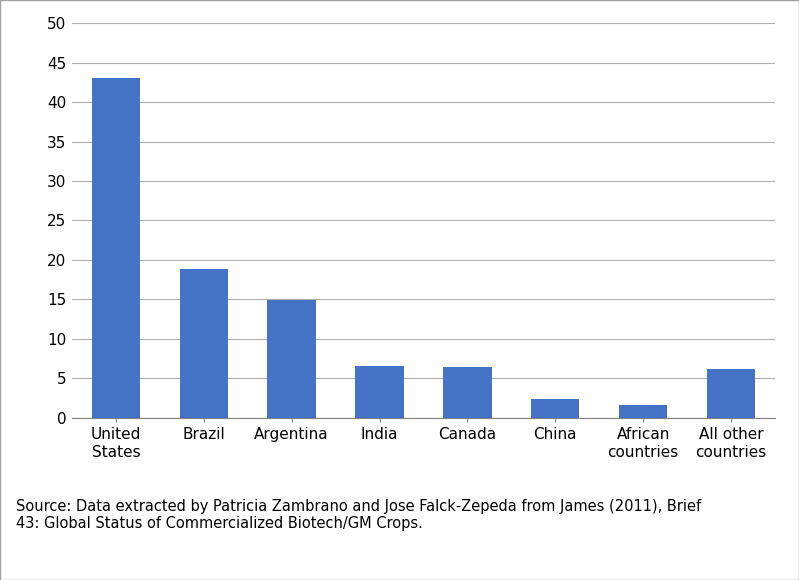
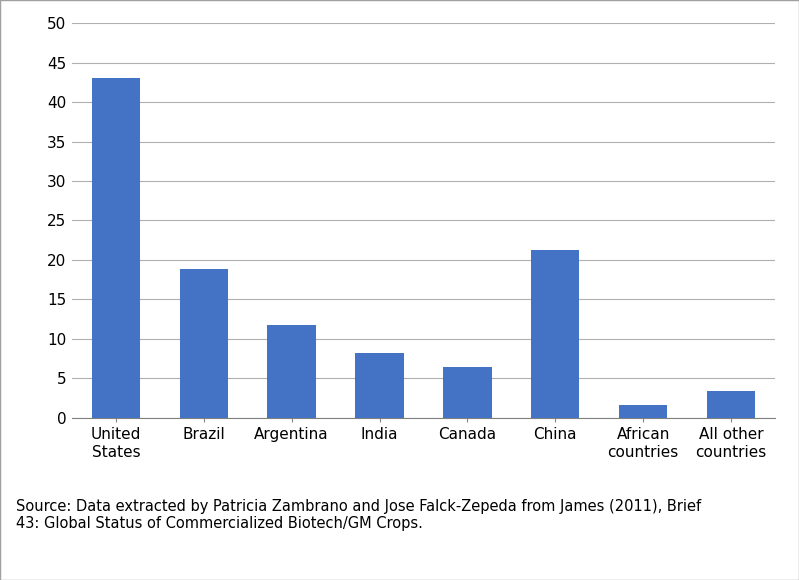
Argentina: 14.9 -> 11.8
India: 6.6 -> 8.2
China: 2.4 -> 21.2
All other countries: 6.2 -> 3.4
